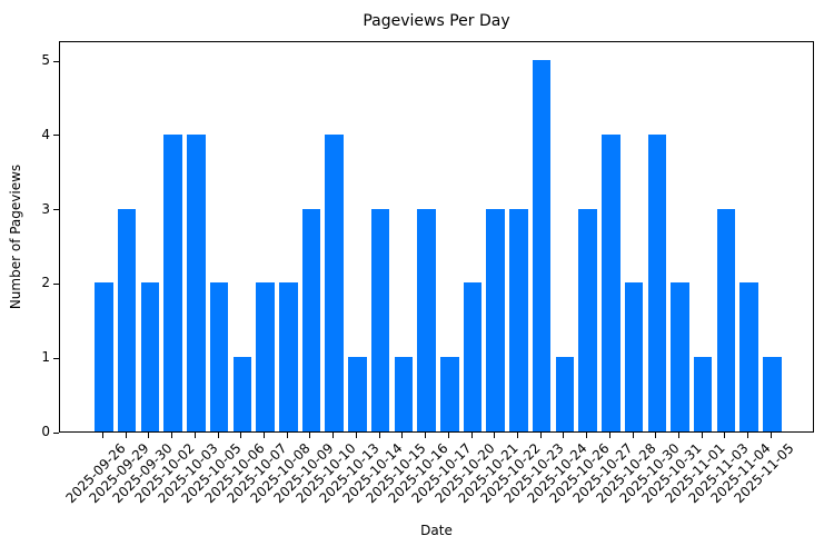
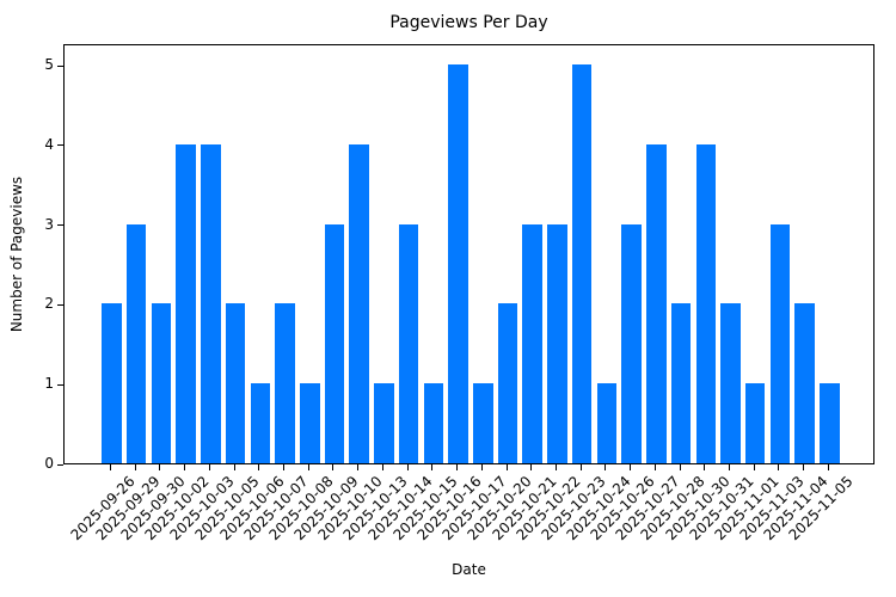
2025-10-08: 2 -> 1
2025-10-16: 3 -> 5
